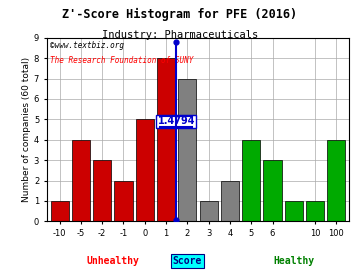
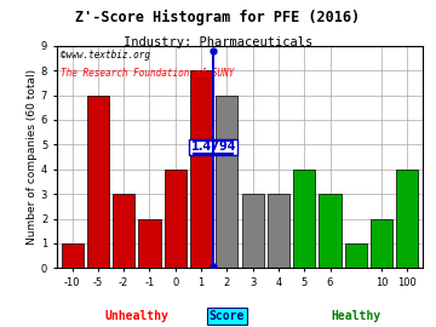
-5: 4 -> 7
0: 5 -> 4
3: 1 -> 3
4: 2 -> 3
10: 1 -> 2
